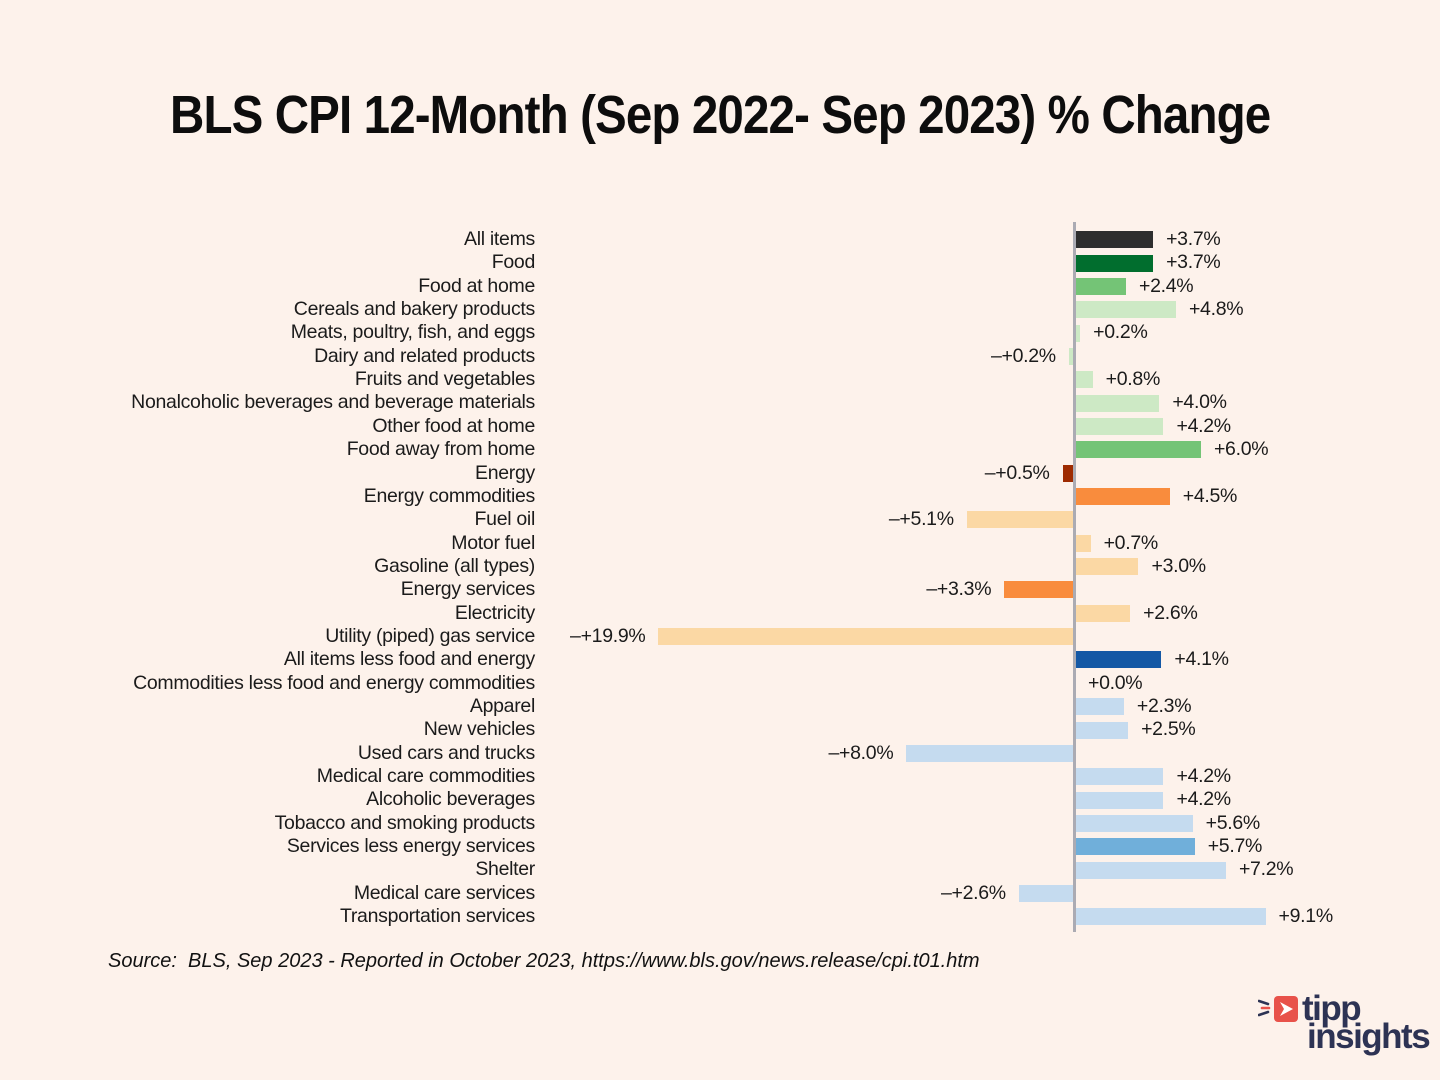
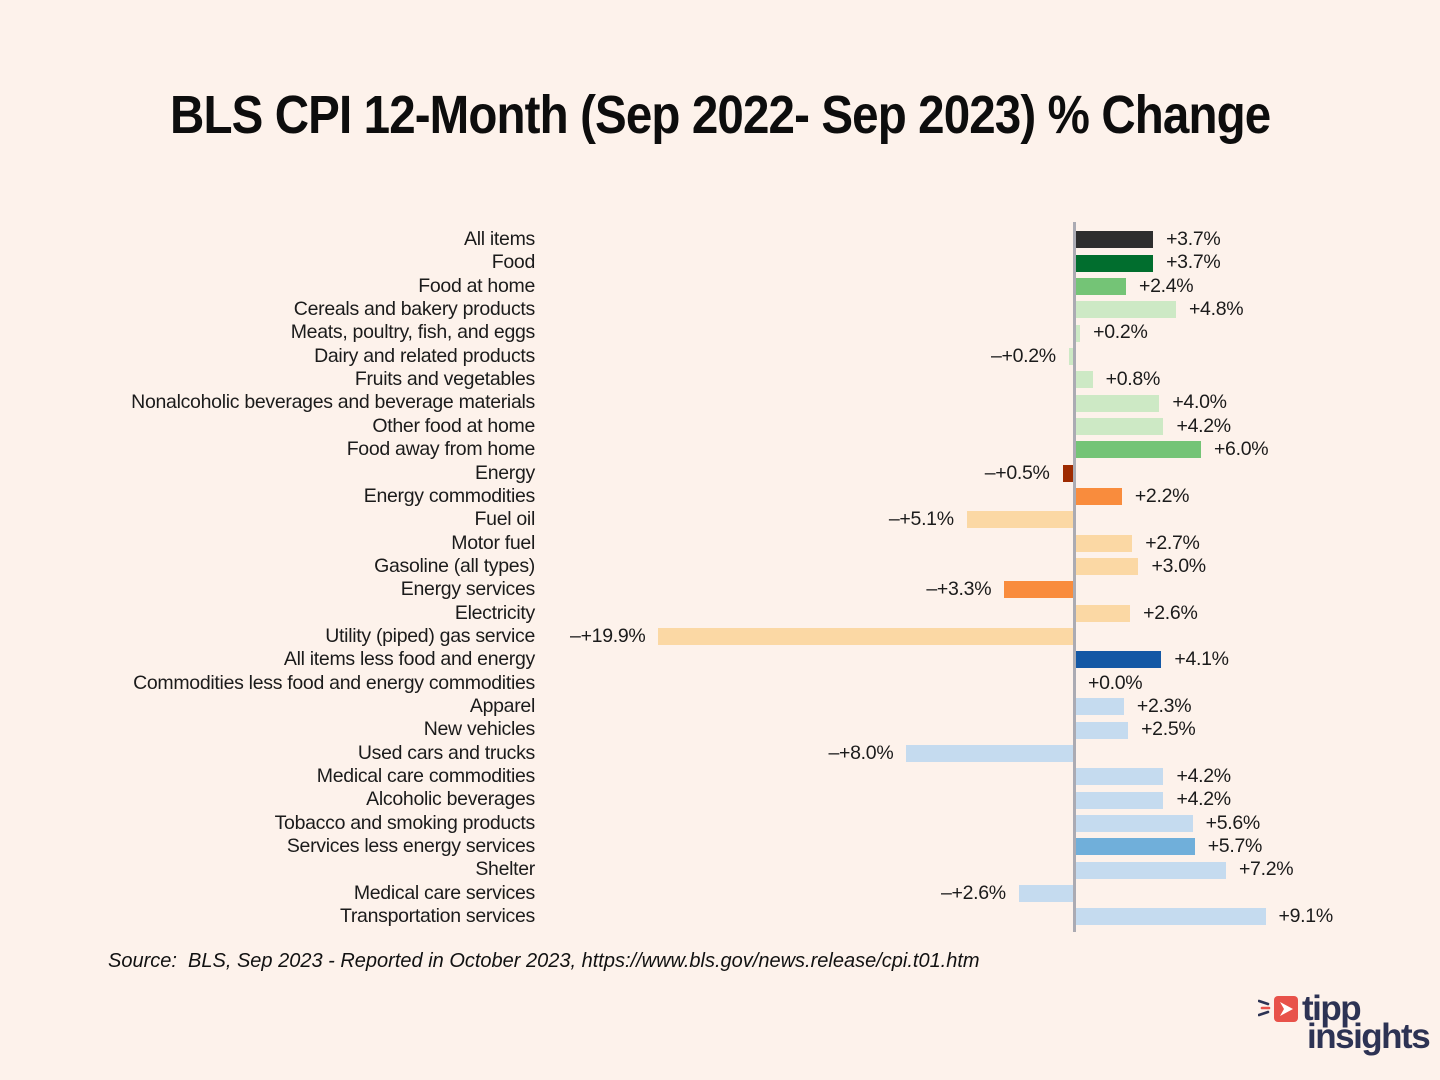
Energy commodities: +4.5% -> +2.2%
Motor fuel: +0.7% -> +2.7%
